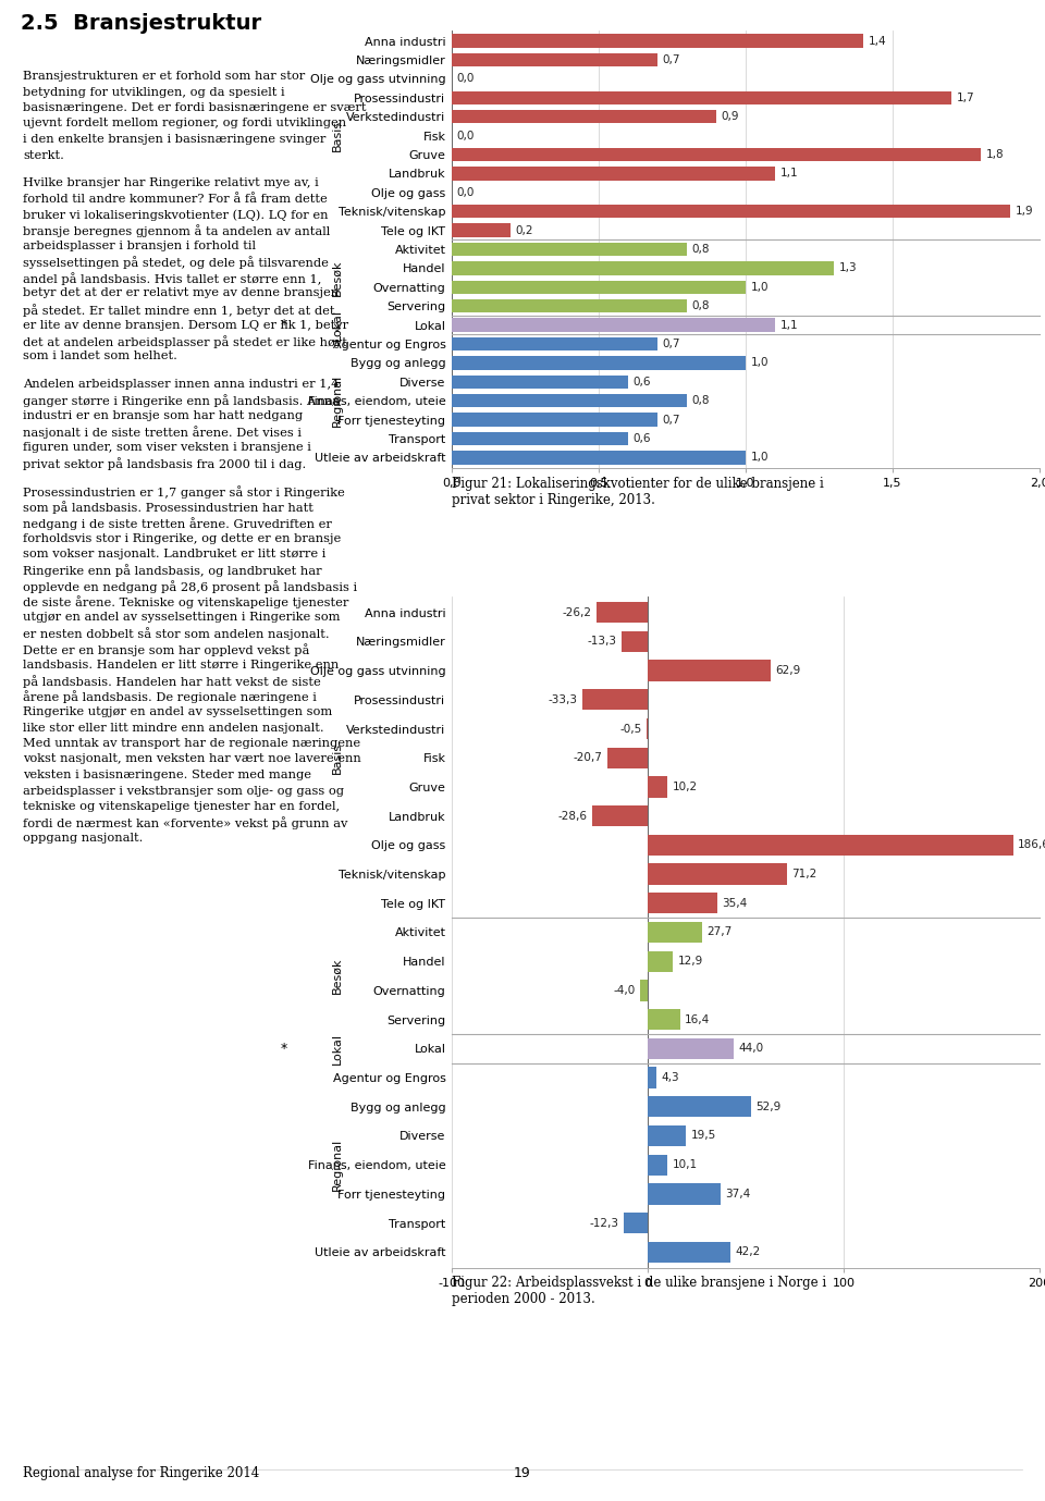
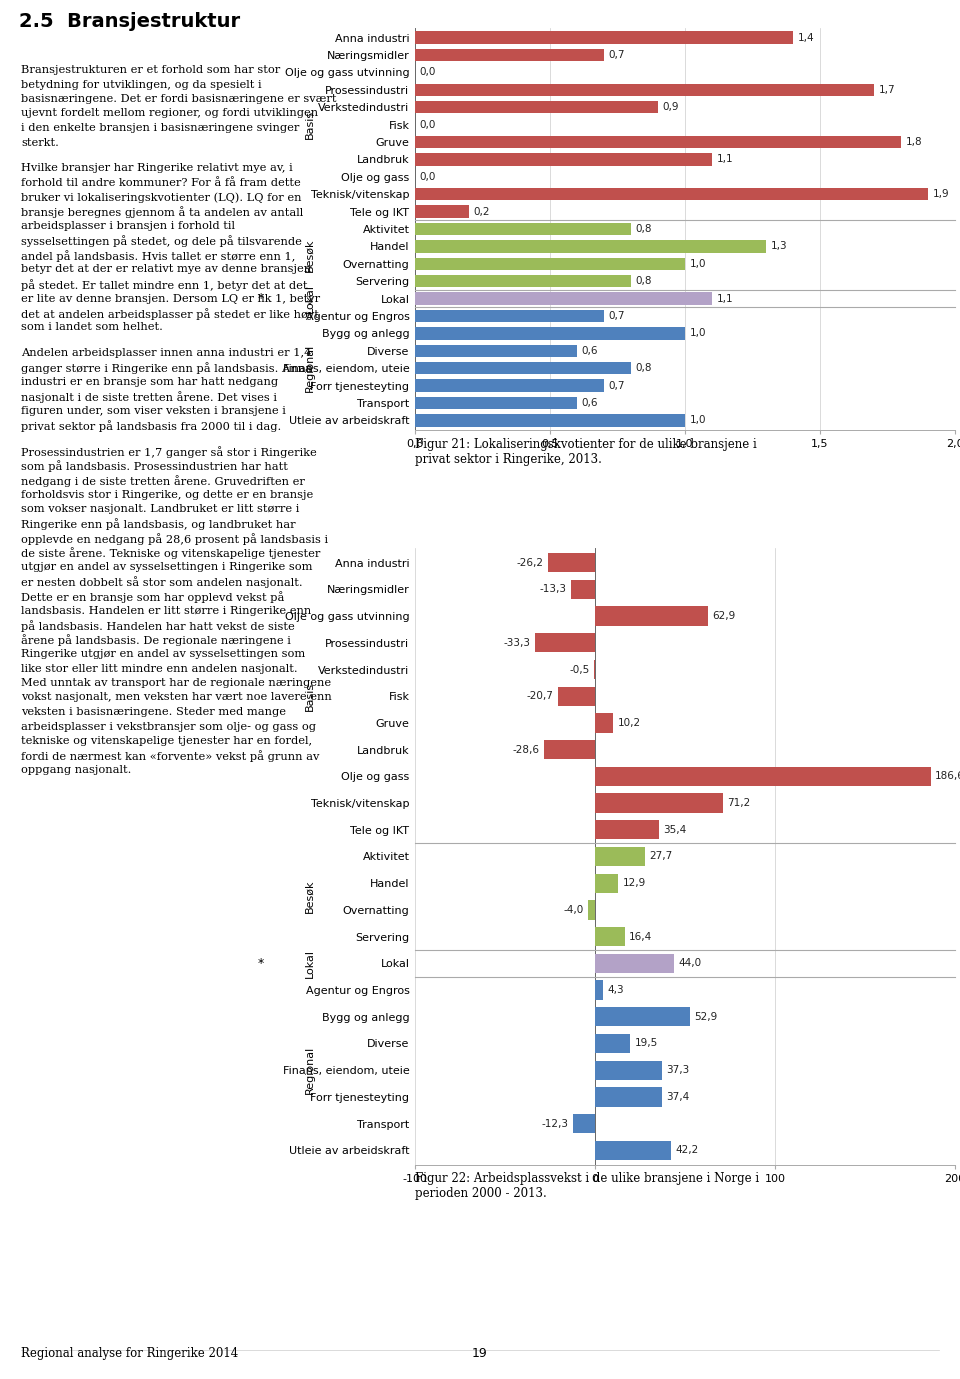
Finans, eiendom, uteie: 10,1 -> 37,3
